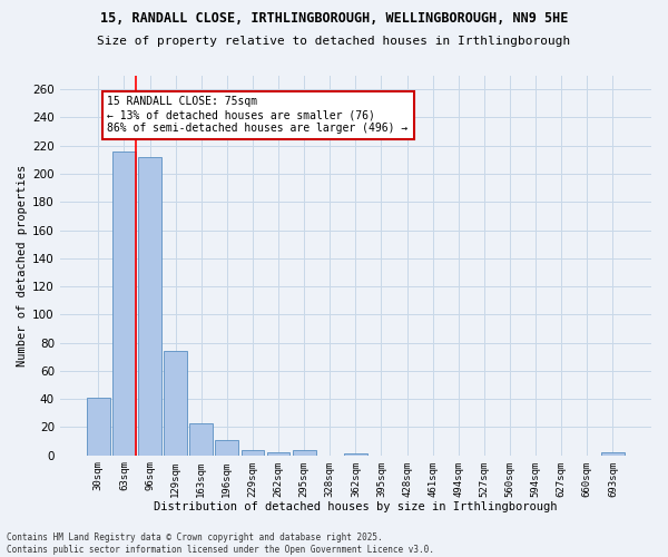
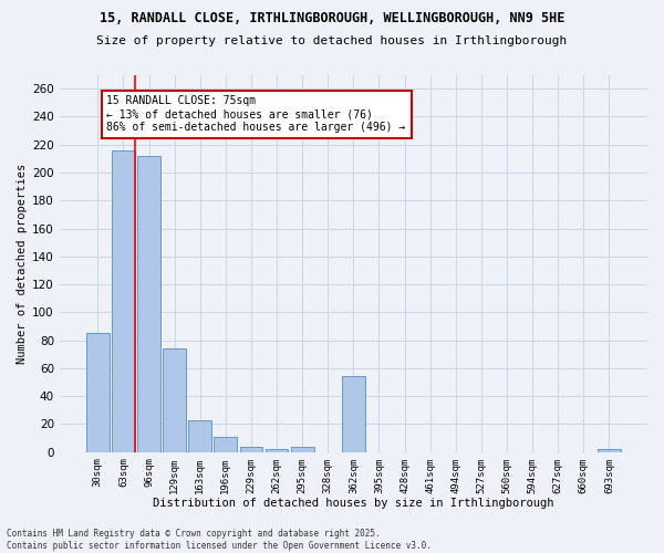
30sqm: 41 -> 85
362sqm: 1 -> 54
